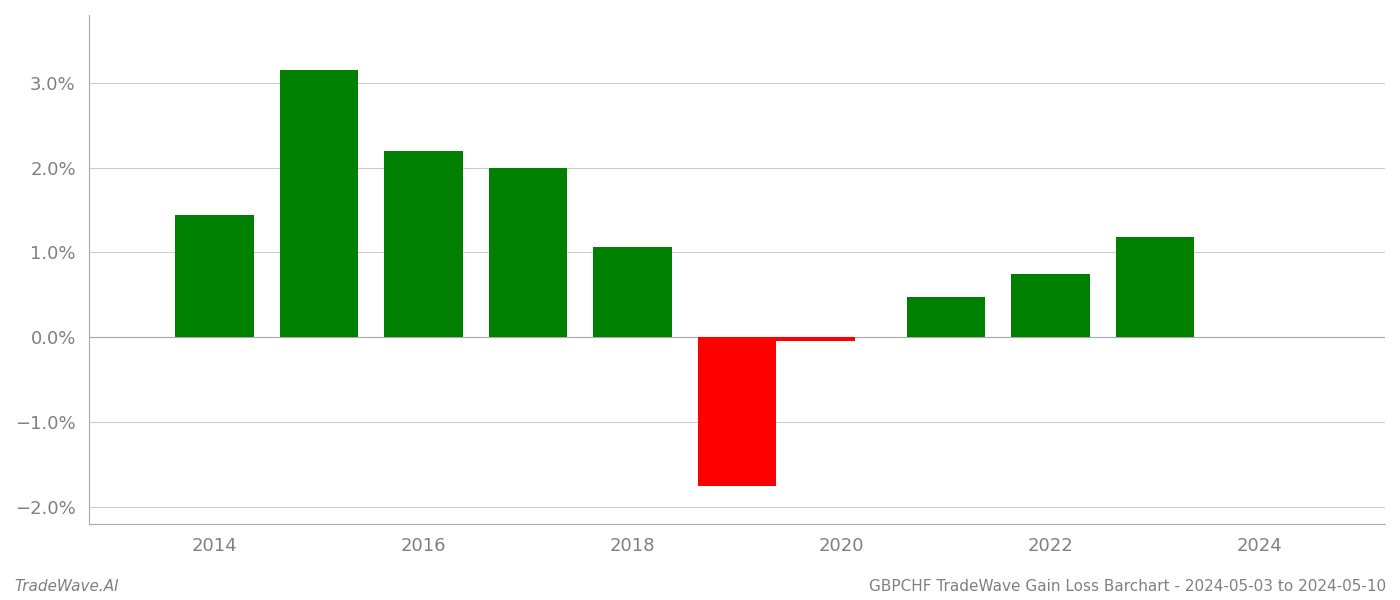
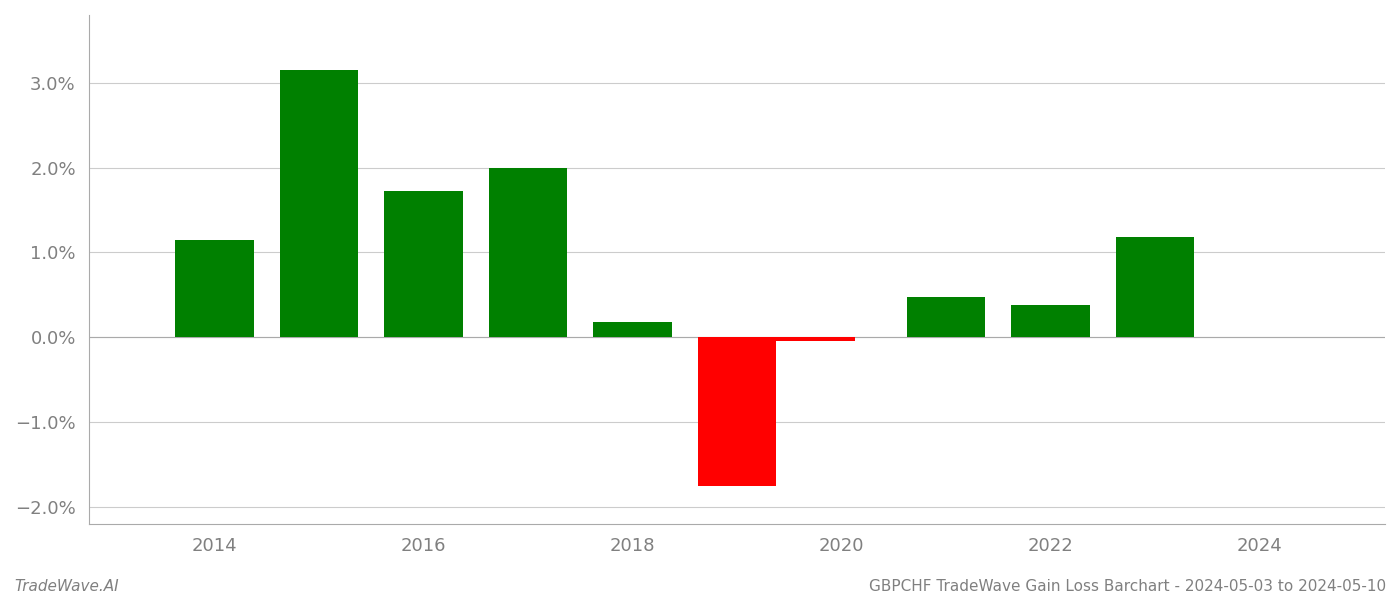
2014: 1.44% -> 1.15%
2016: 2.20% -> 1.72%
2018: 1.06% -> 0.18%
2022: 0.74% -> 0.38%
